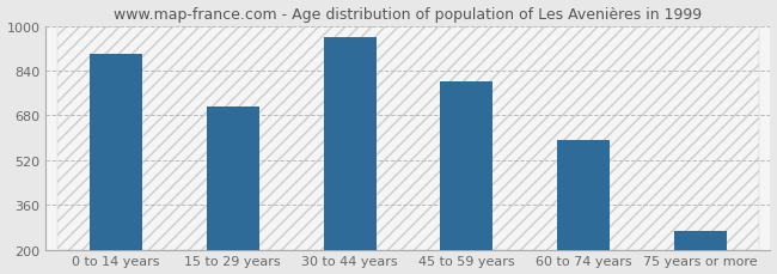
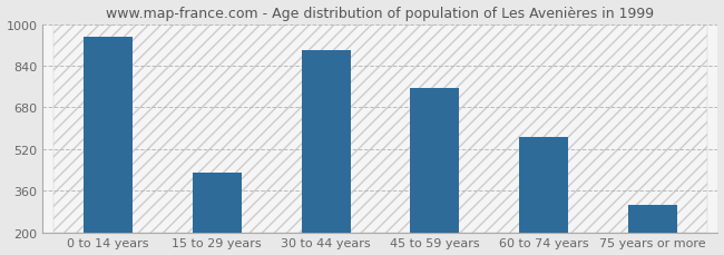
0 to 14 years: 900 -> 950
15 to 29 years: 710 -> 430
30 to 44 years: 960 -> 900
45 to 59 years: 800 -> 755
60 to 74 years: 590 -> 565
75 years or more: 265 -> 305
